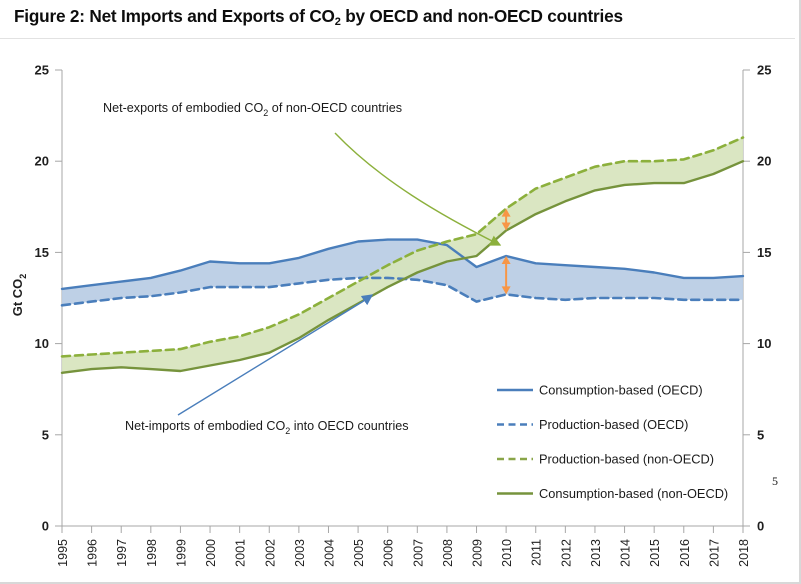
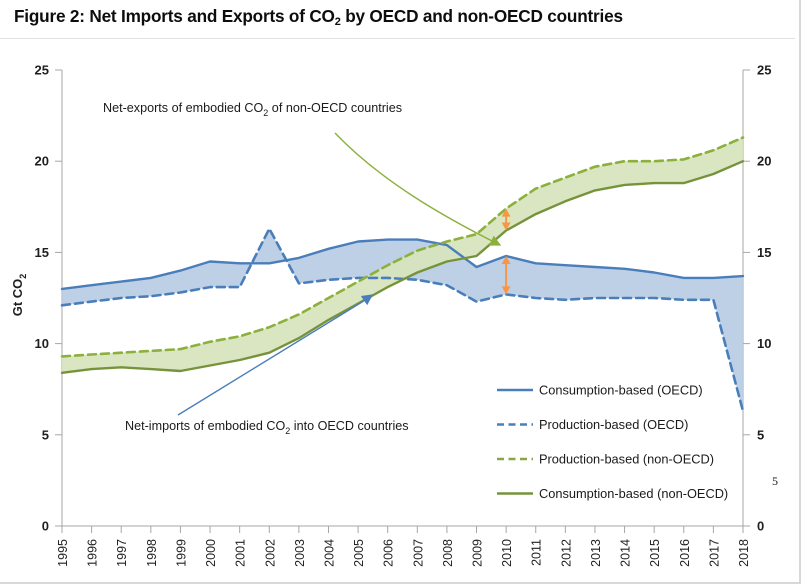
Production-based (OECD)/2002: 13.1 -> 16.3
Production-based (OECD)/2018: 12.4 -> 6.3
